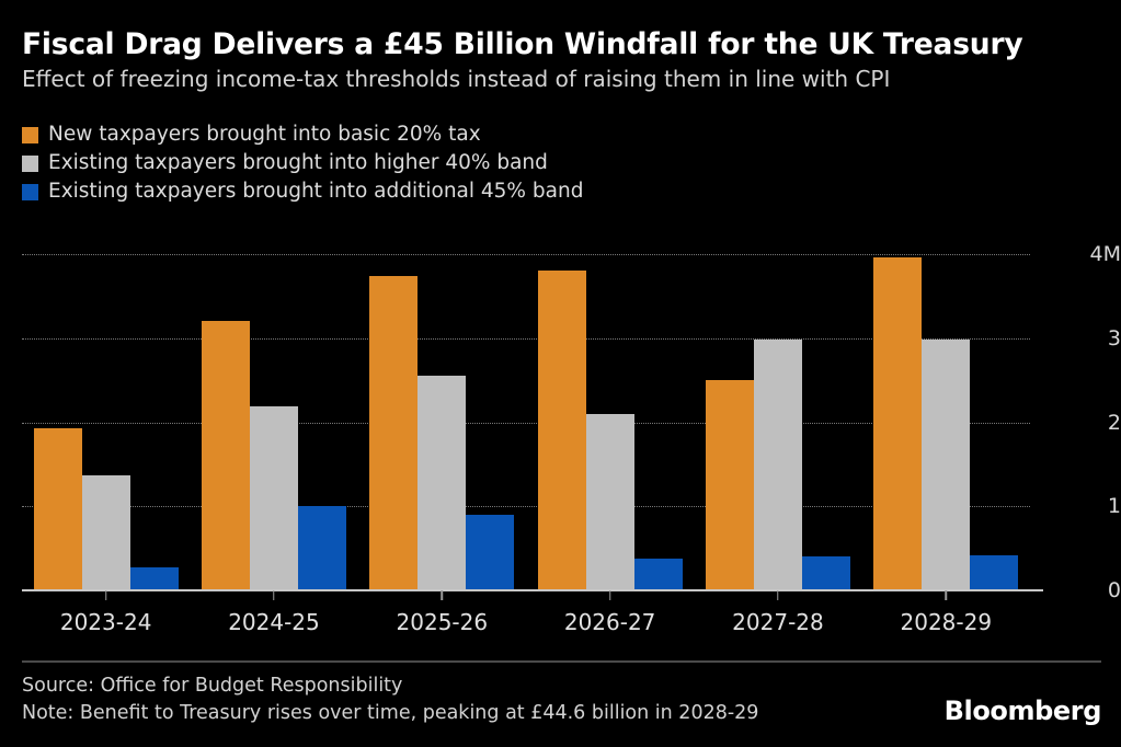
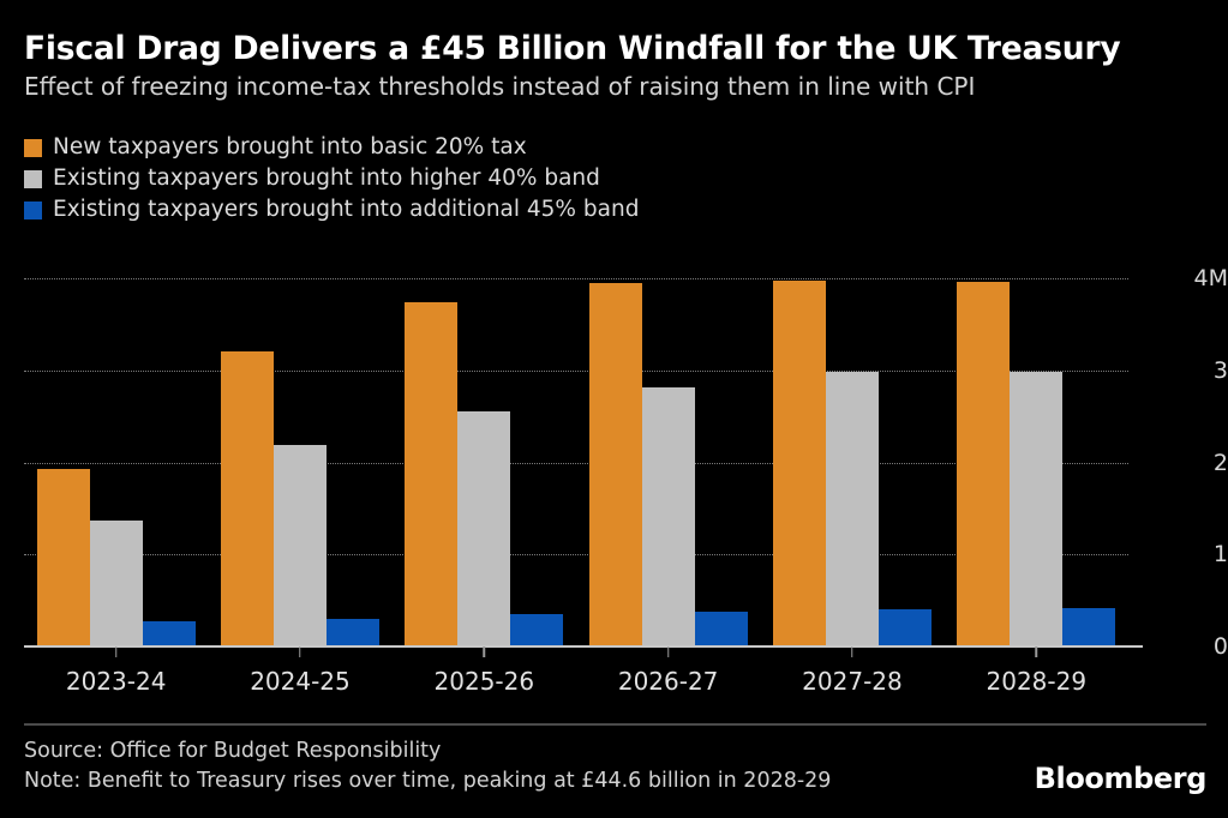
Existing taxpayers brought into additional 45% band/2024-25: 1.0M -> 0.3M
Existing taxpayers brought into additional 45% band/2025-26: 0.9M -> 0.3M
New taxpayers brought into basic 20% tax/2026-27: 3.8M -> 4.0M
Existing taxpayers brought into higher 40% band/2026-27: 2.1M -> 2.8M
New taxpayers brought into basic 20% tax/2027-28: 2.5M -> 4.0M
